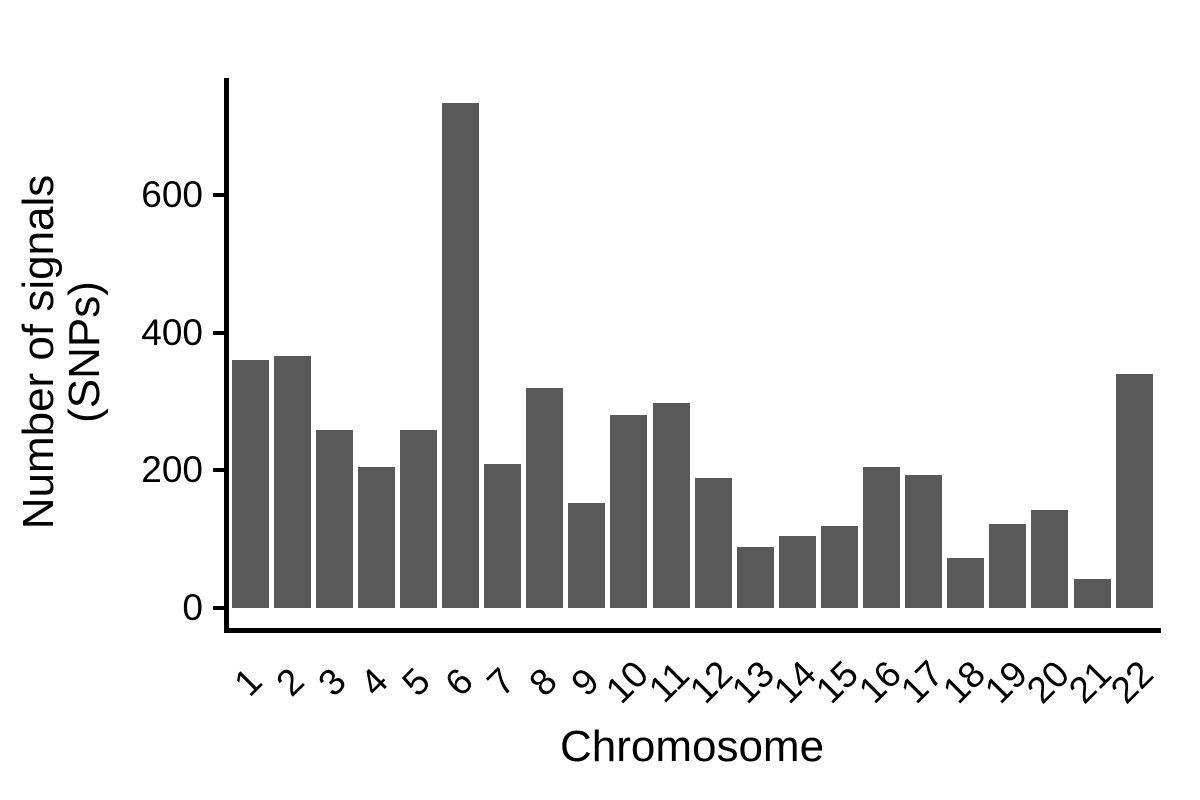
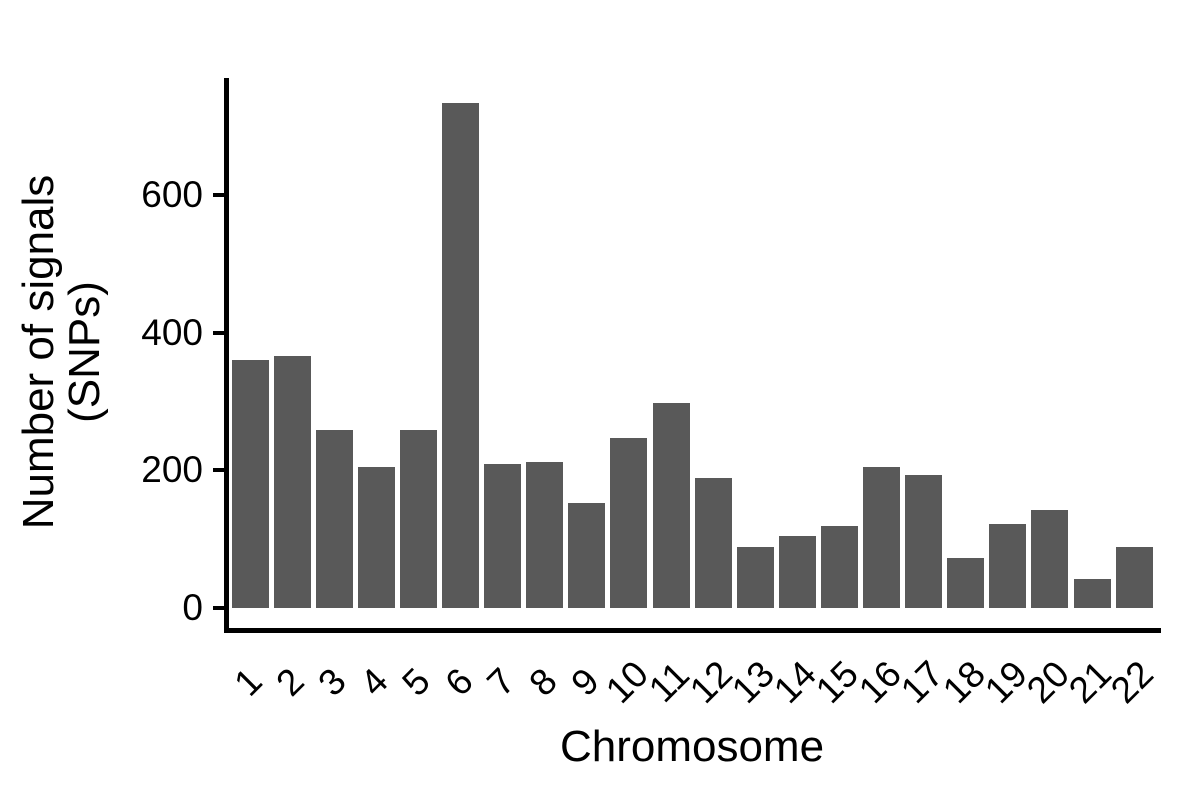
8: 320 -> 210
10: 280 -> 250
22: 340 -> 90
